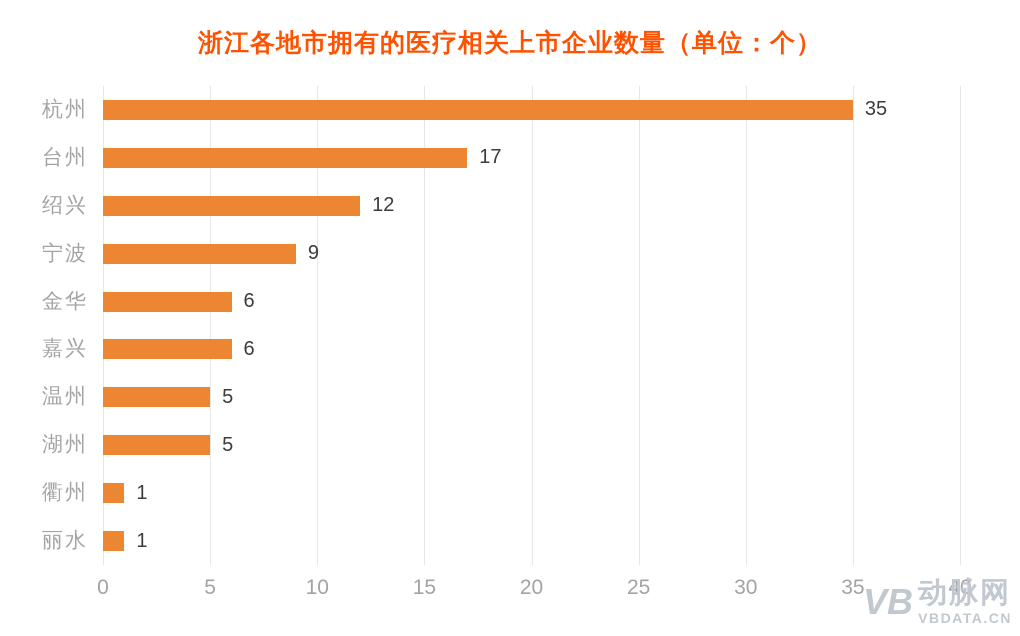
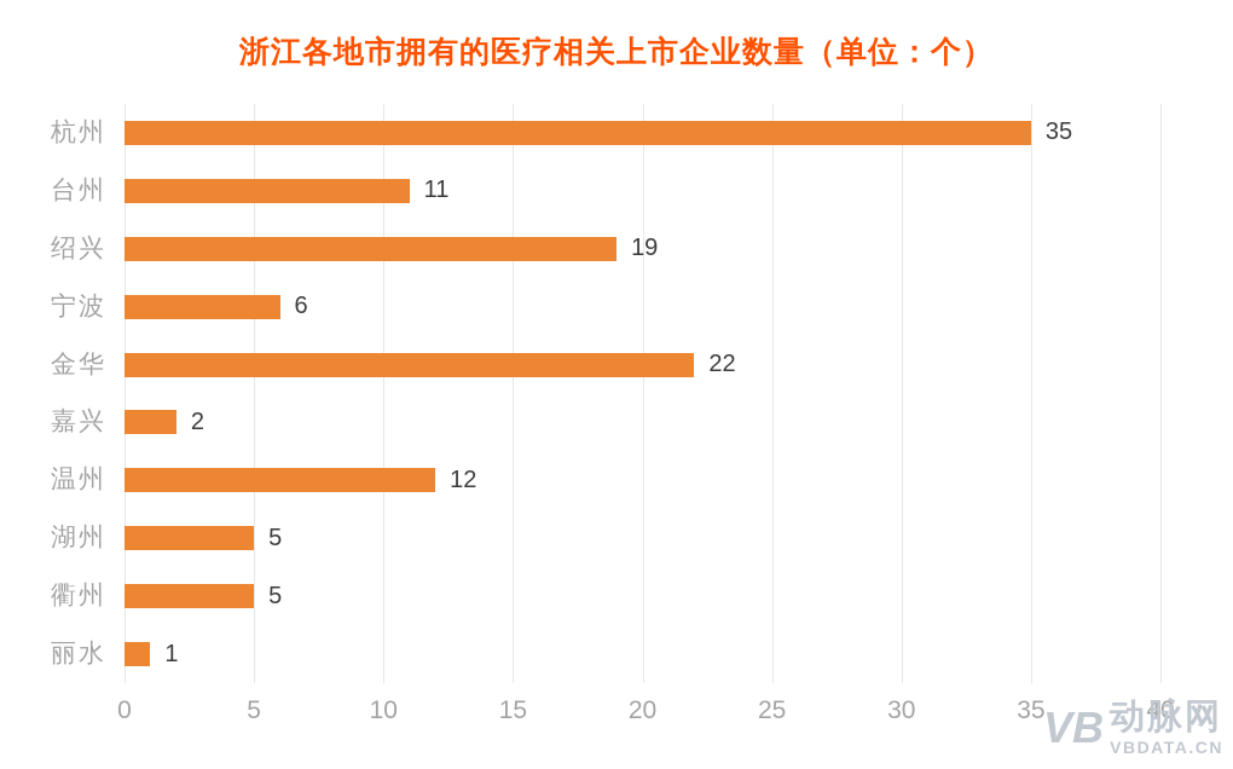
台州: 17 -> 11
绍兴: 12 -> 19
宁波: 9 -> 6
金华: 6 -> 22
嘉兴: 6 -> 2
温州: 5 -> 12
衢州: 1 -> 5
